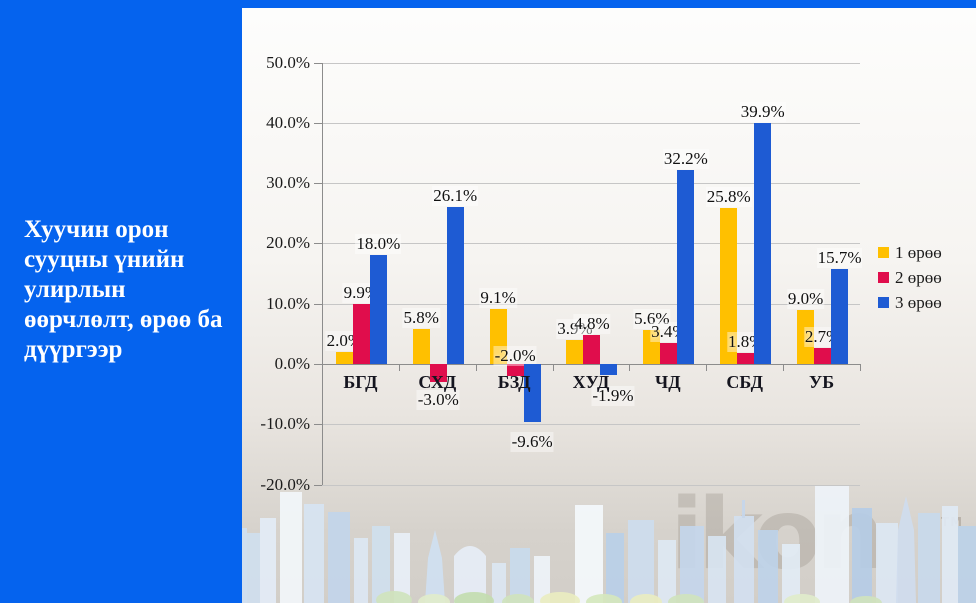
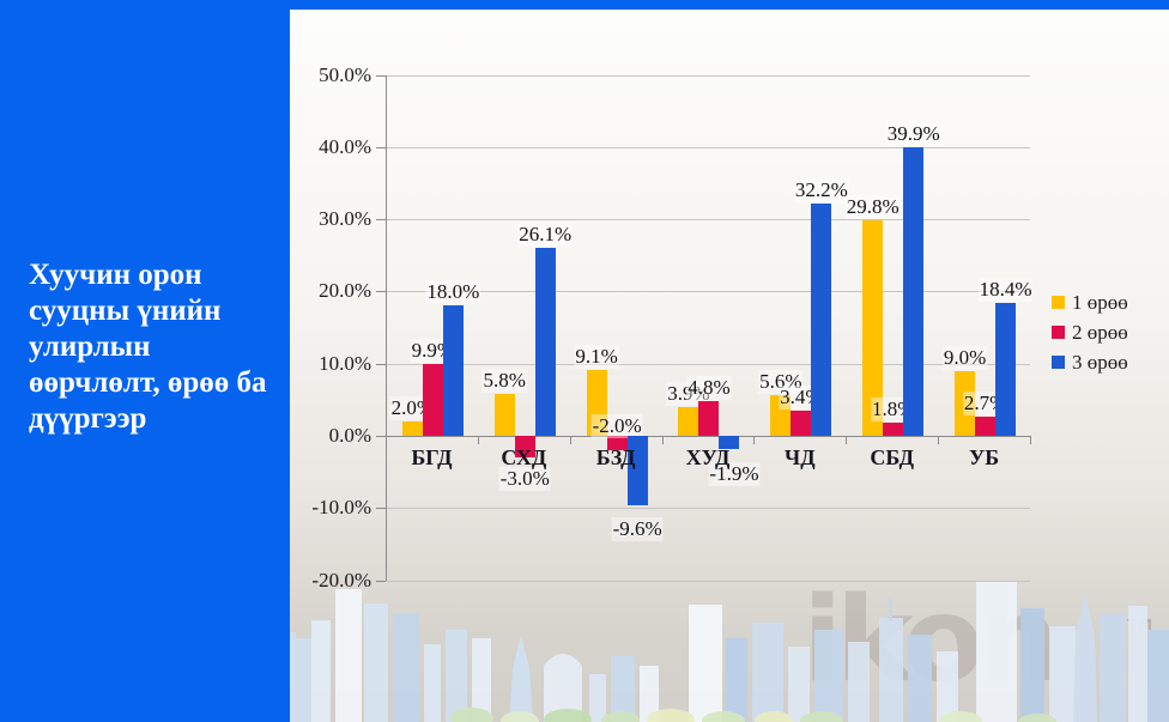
1 өрөө/СБД: 25.8% -> 29.8%
3 өрөө/УБ: 15.7% -> 18.4%
